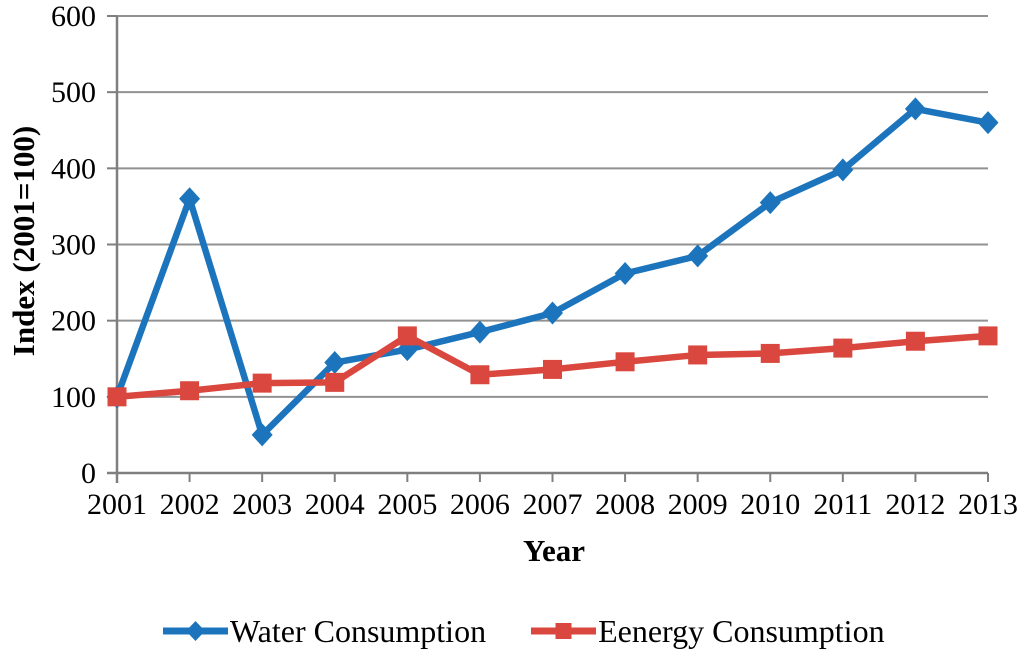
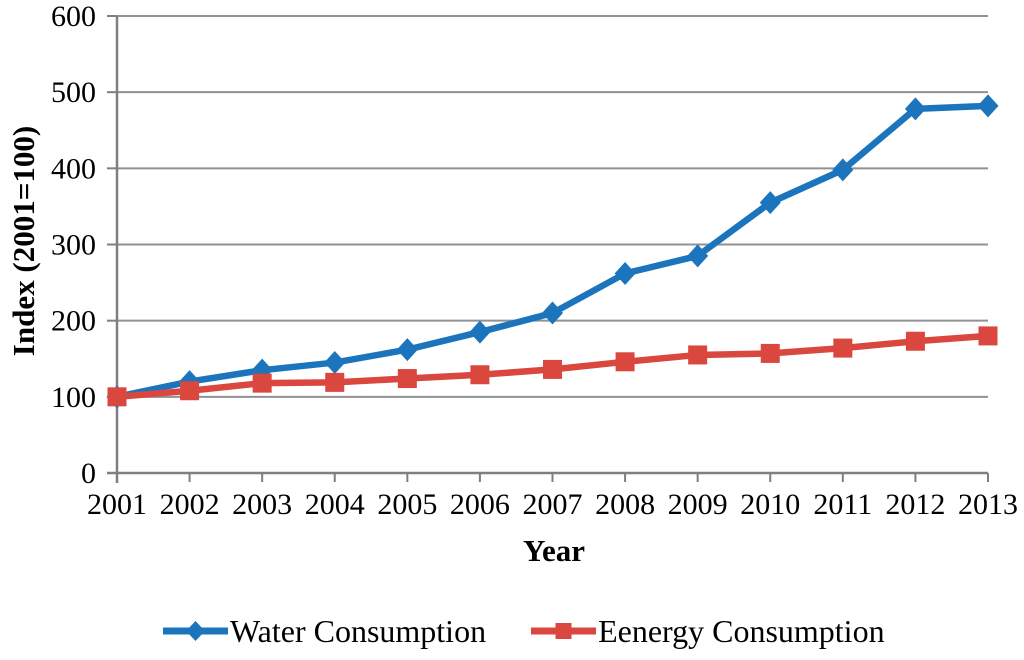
Water Consumption/2002: 360 -> 120
Water Consumption/2003: 50 -> 140
Eenergy Consumption/2005: 180 -> 120
Water Consumption/2013: 460 -> 480
